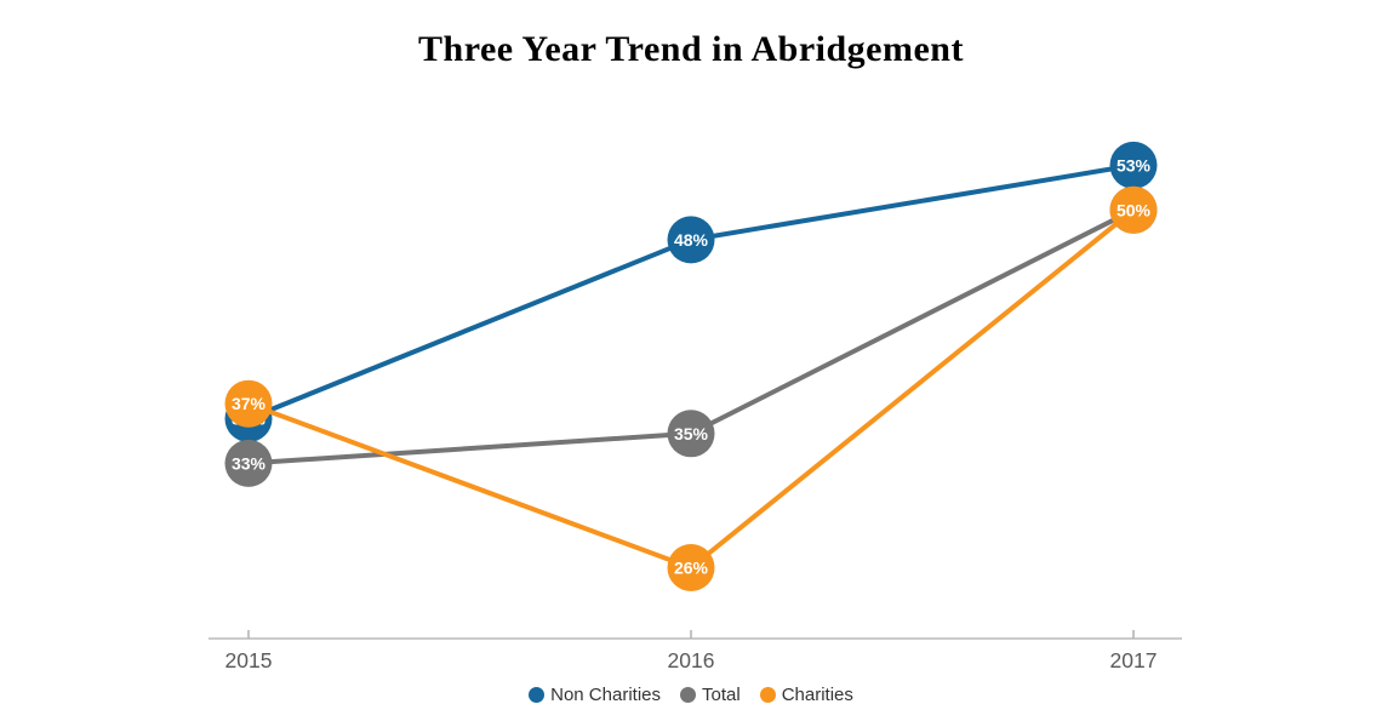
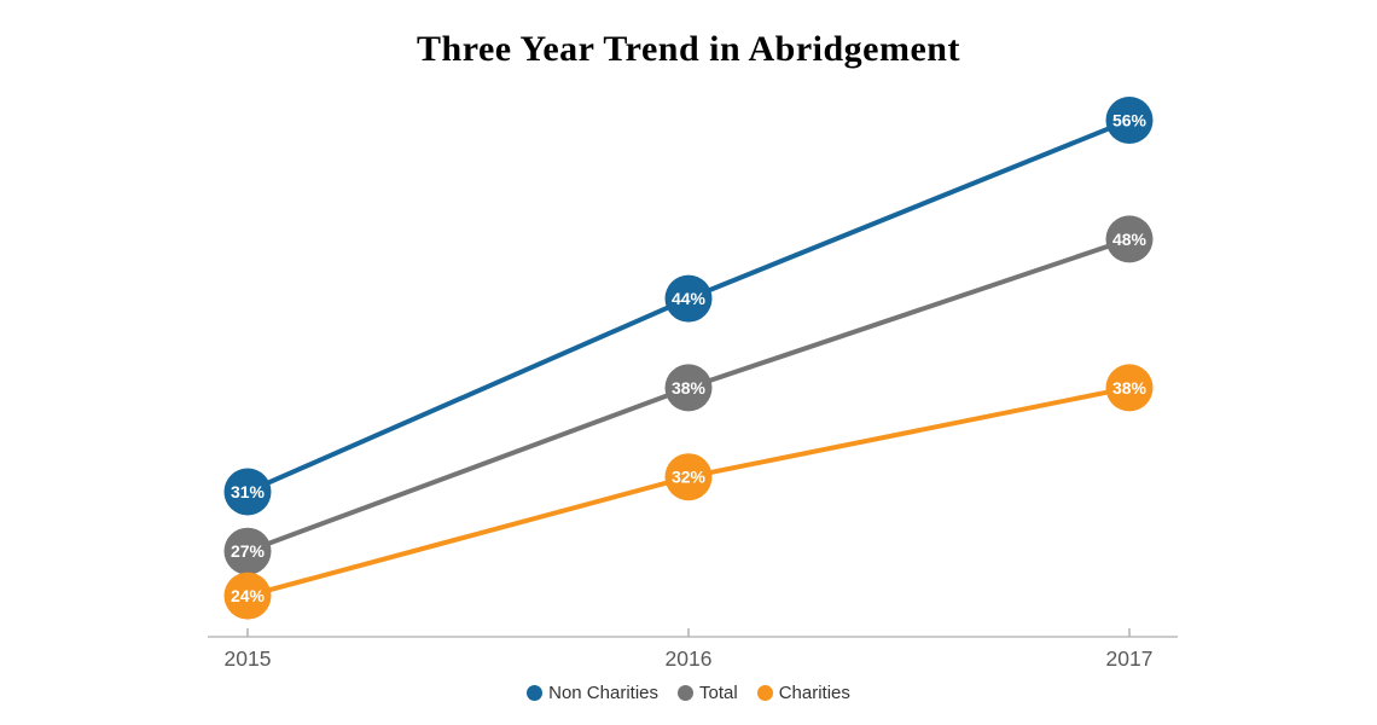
Non Charities/2015: 36% -> 31%
Total/2015: 33% -> 27%
Charities/2015: 37% -> 24%
Non Charities/2016: 48% -> 44%
Total/2016: 35% -> 38%
Charities/2016: 26% -> 32%
Non Charities/2017: 53% -> 56%
Total/2017: 50% -> 48%
Charities/2017: 50% -> 38%
